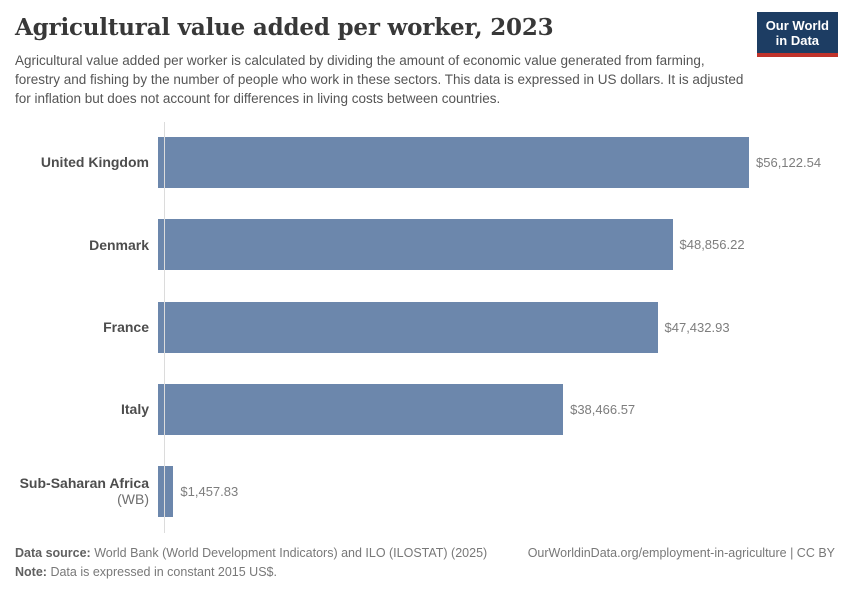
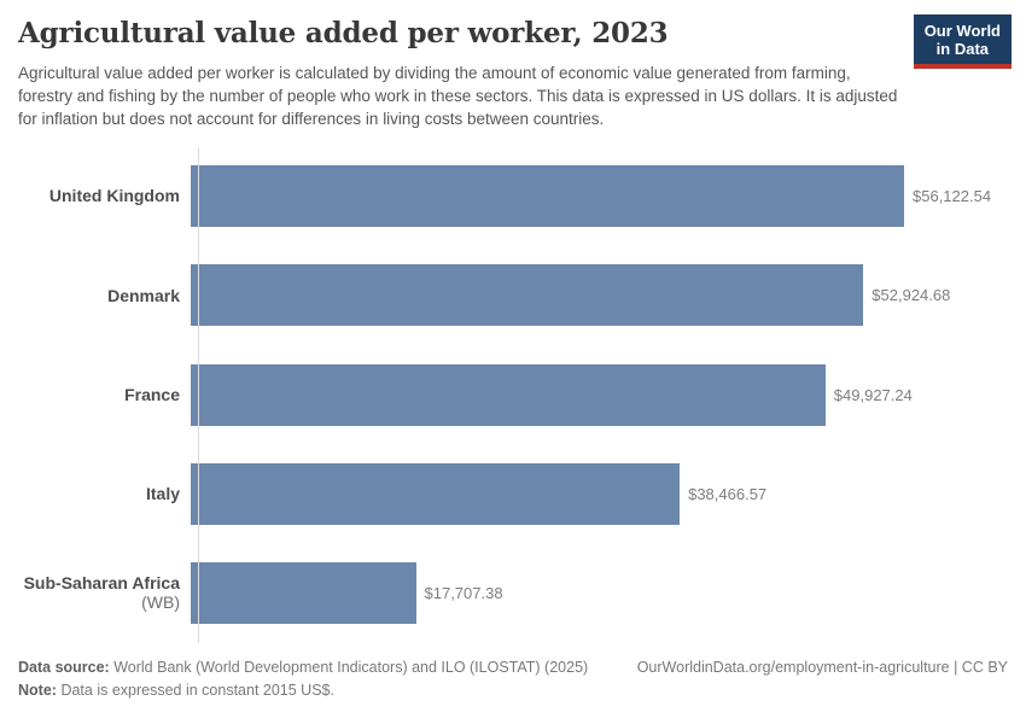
Denmark: $48,856.22 -> $52,924.68
France: $47,432.93 -> $49,927.24
Sub-Saharan Africa (WB): $1,457.83 -> $17,707.38
